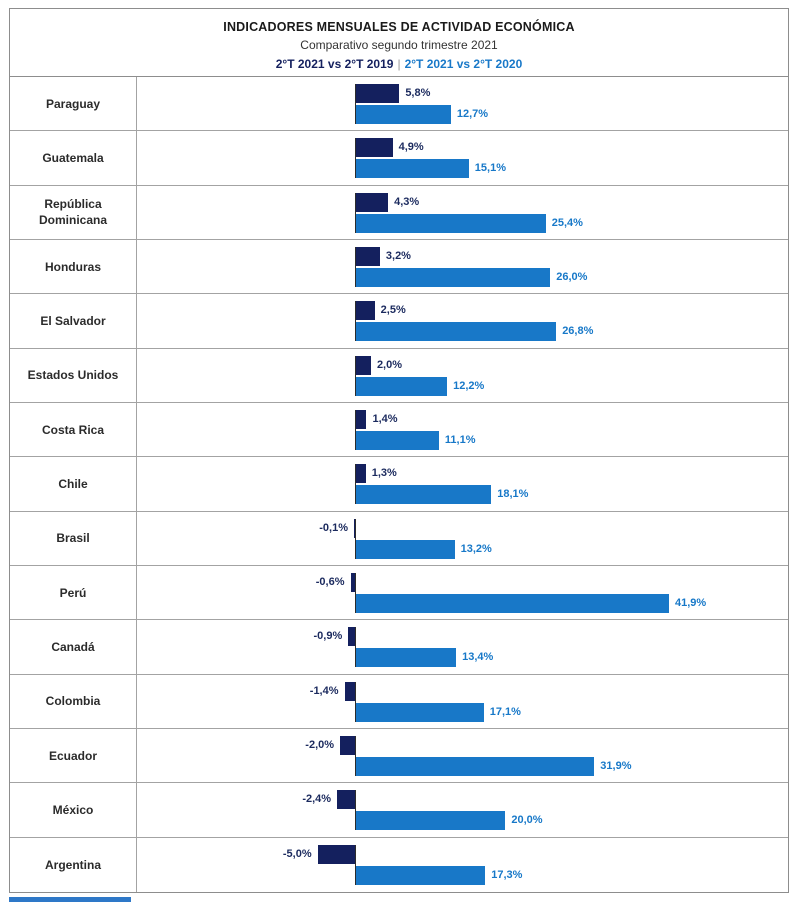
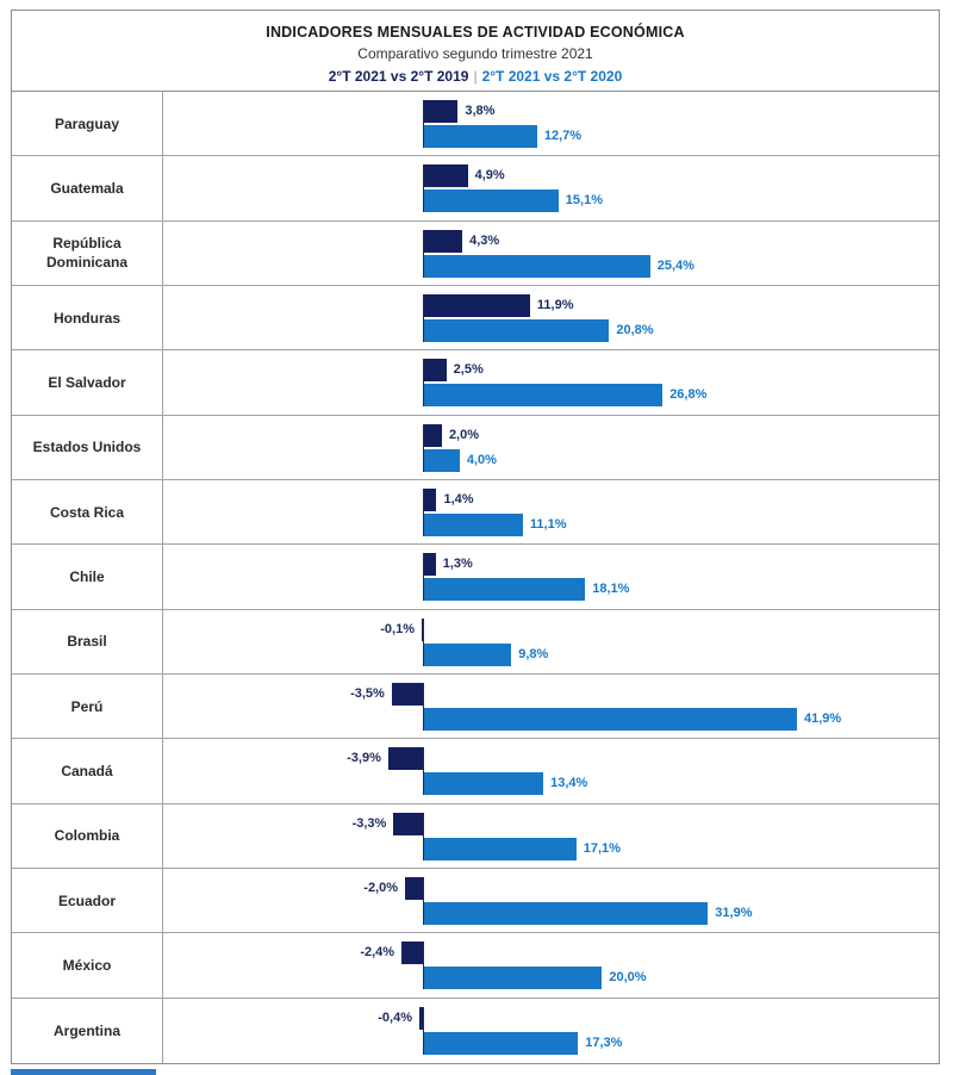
2°T 2021 vs 2°T 2019/Paraguay: 5,8% -> 3,8%
2°T 2021 vs 2°T 2019/Honduras: 3,2% -> 11,9%
2°T 2021 vs 2°T 2020/Honduras: 26,0% -> 20,8%
2°T 2021 vs 2°T 2020/Estados Unidos: 12,2% -> 4,0%
2°T 2021 vs 2°T 2020/Brasil: 13,2% -> 9,8%
2°T 2021 vs 2°T 2019/Perú: -0,6% -> -3,5%
2°T 2021 vs 2°T 2019/Canadá: -0,9% -> -3,9%
2°T 2021 vs 2°T 2019/Colombia: -1,4% -> -3,3%
2°T 2021 vs 2°T 2019/Argentina: -5,0% -> -0,4%
